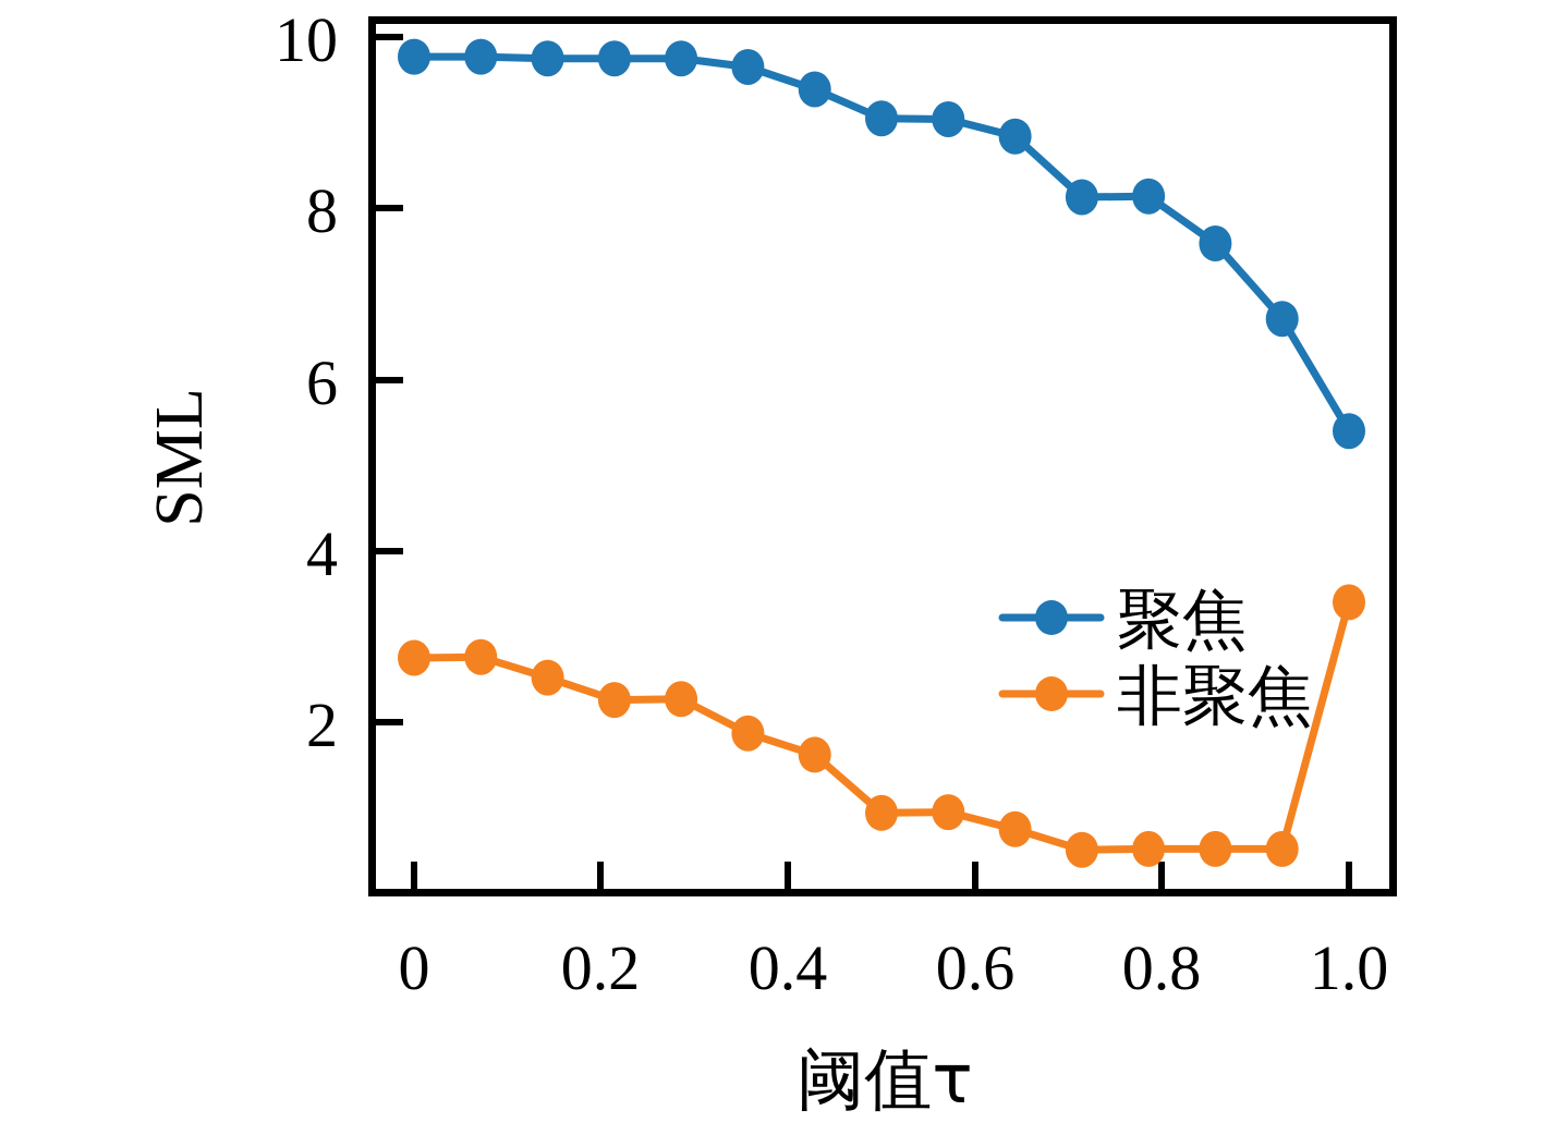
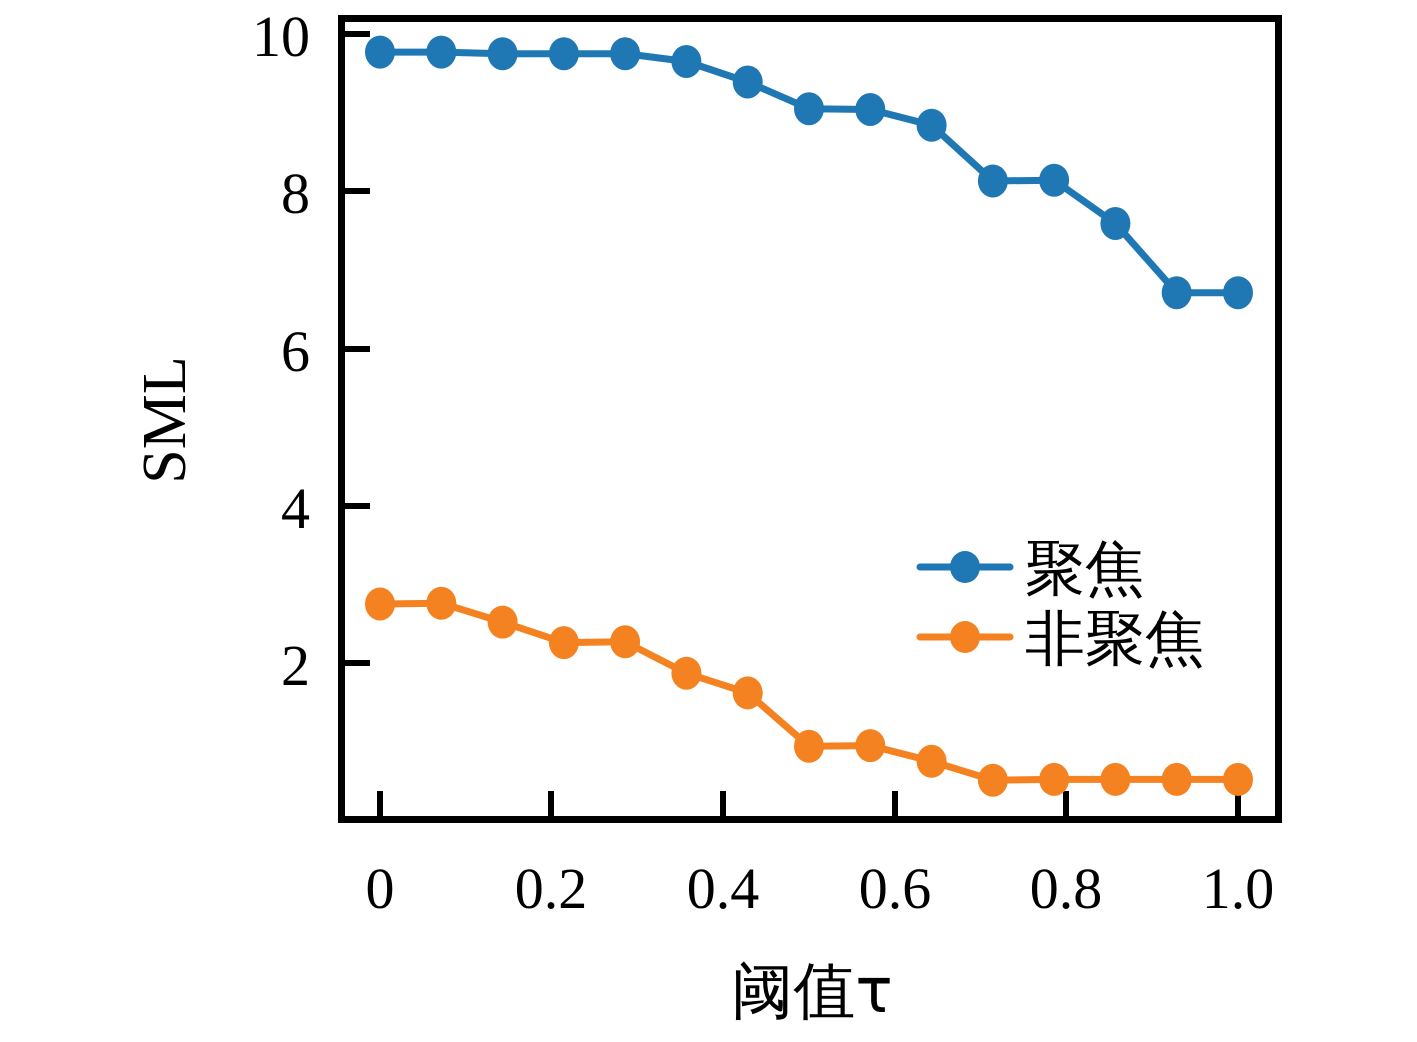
聚焦/1.0: 5,4 -> 6,7
非聚焦/1.0: 3,4 -> 0,5
